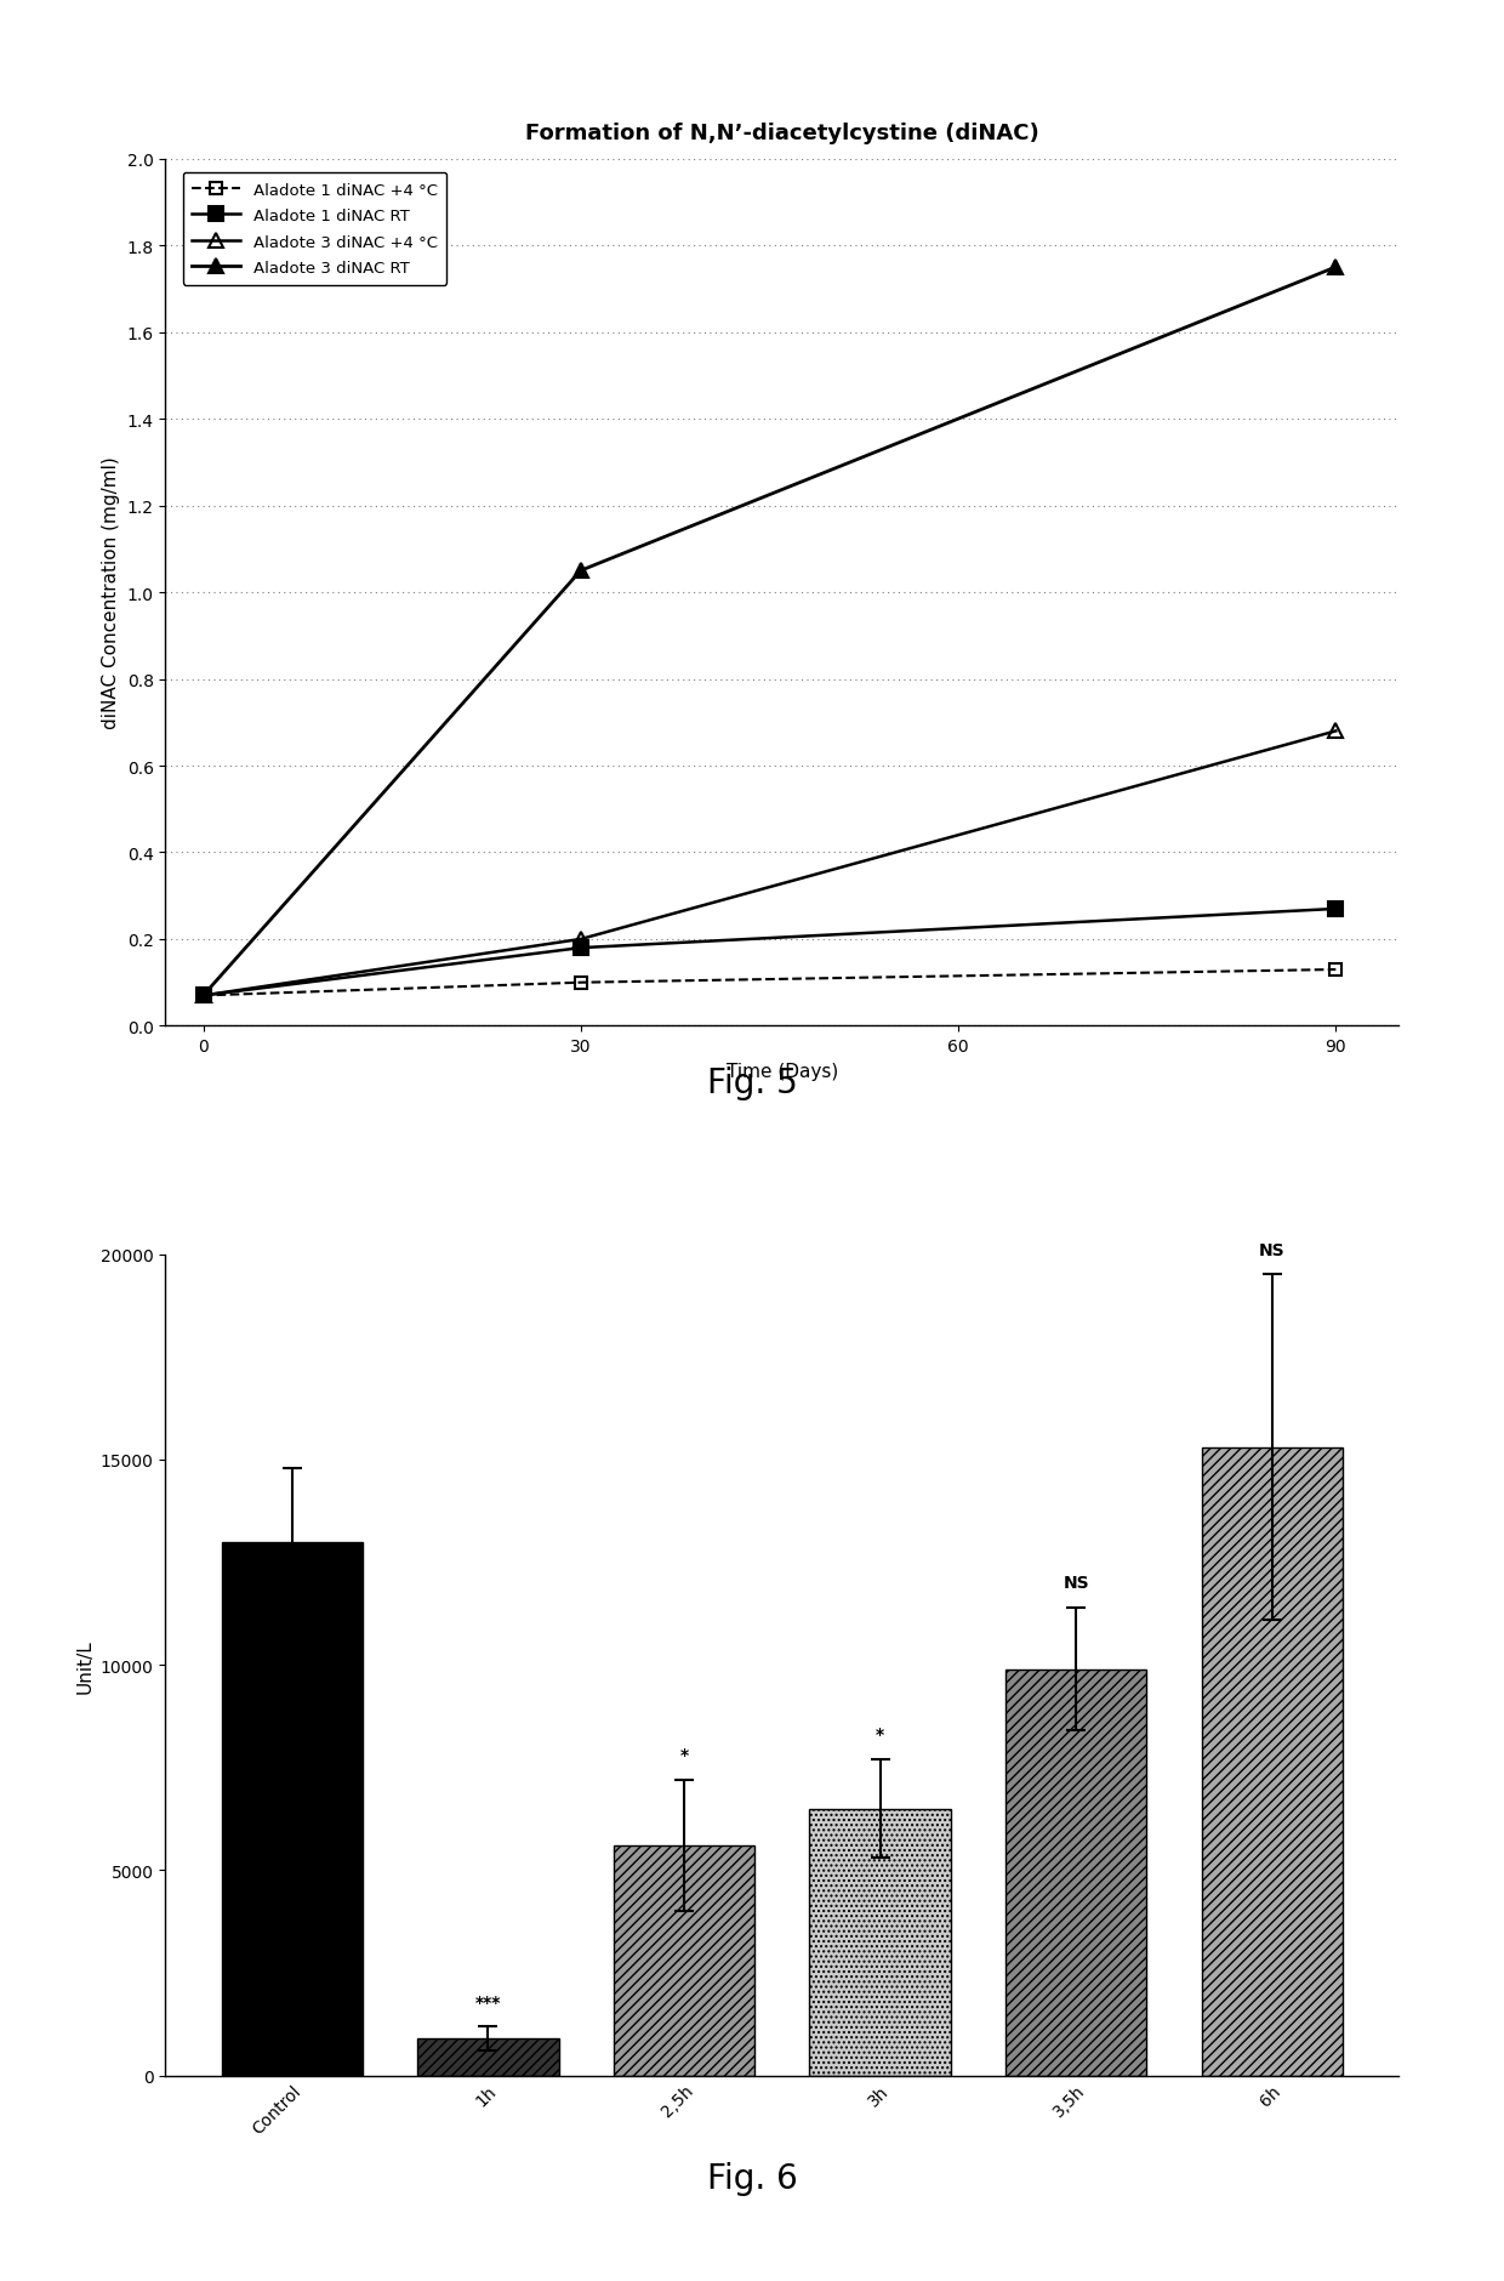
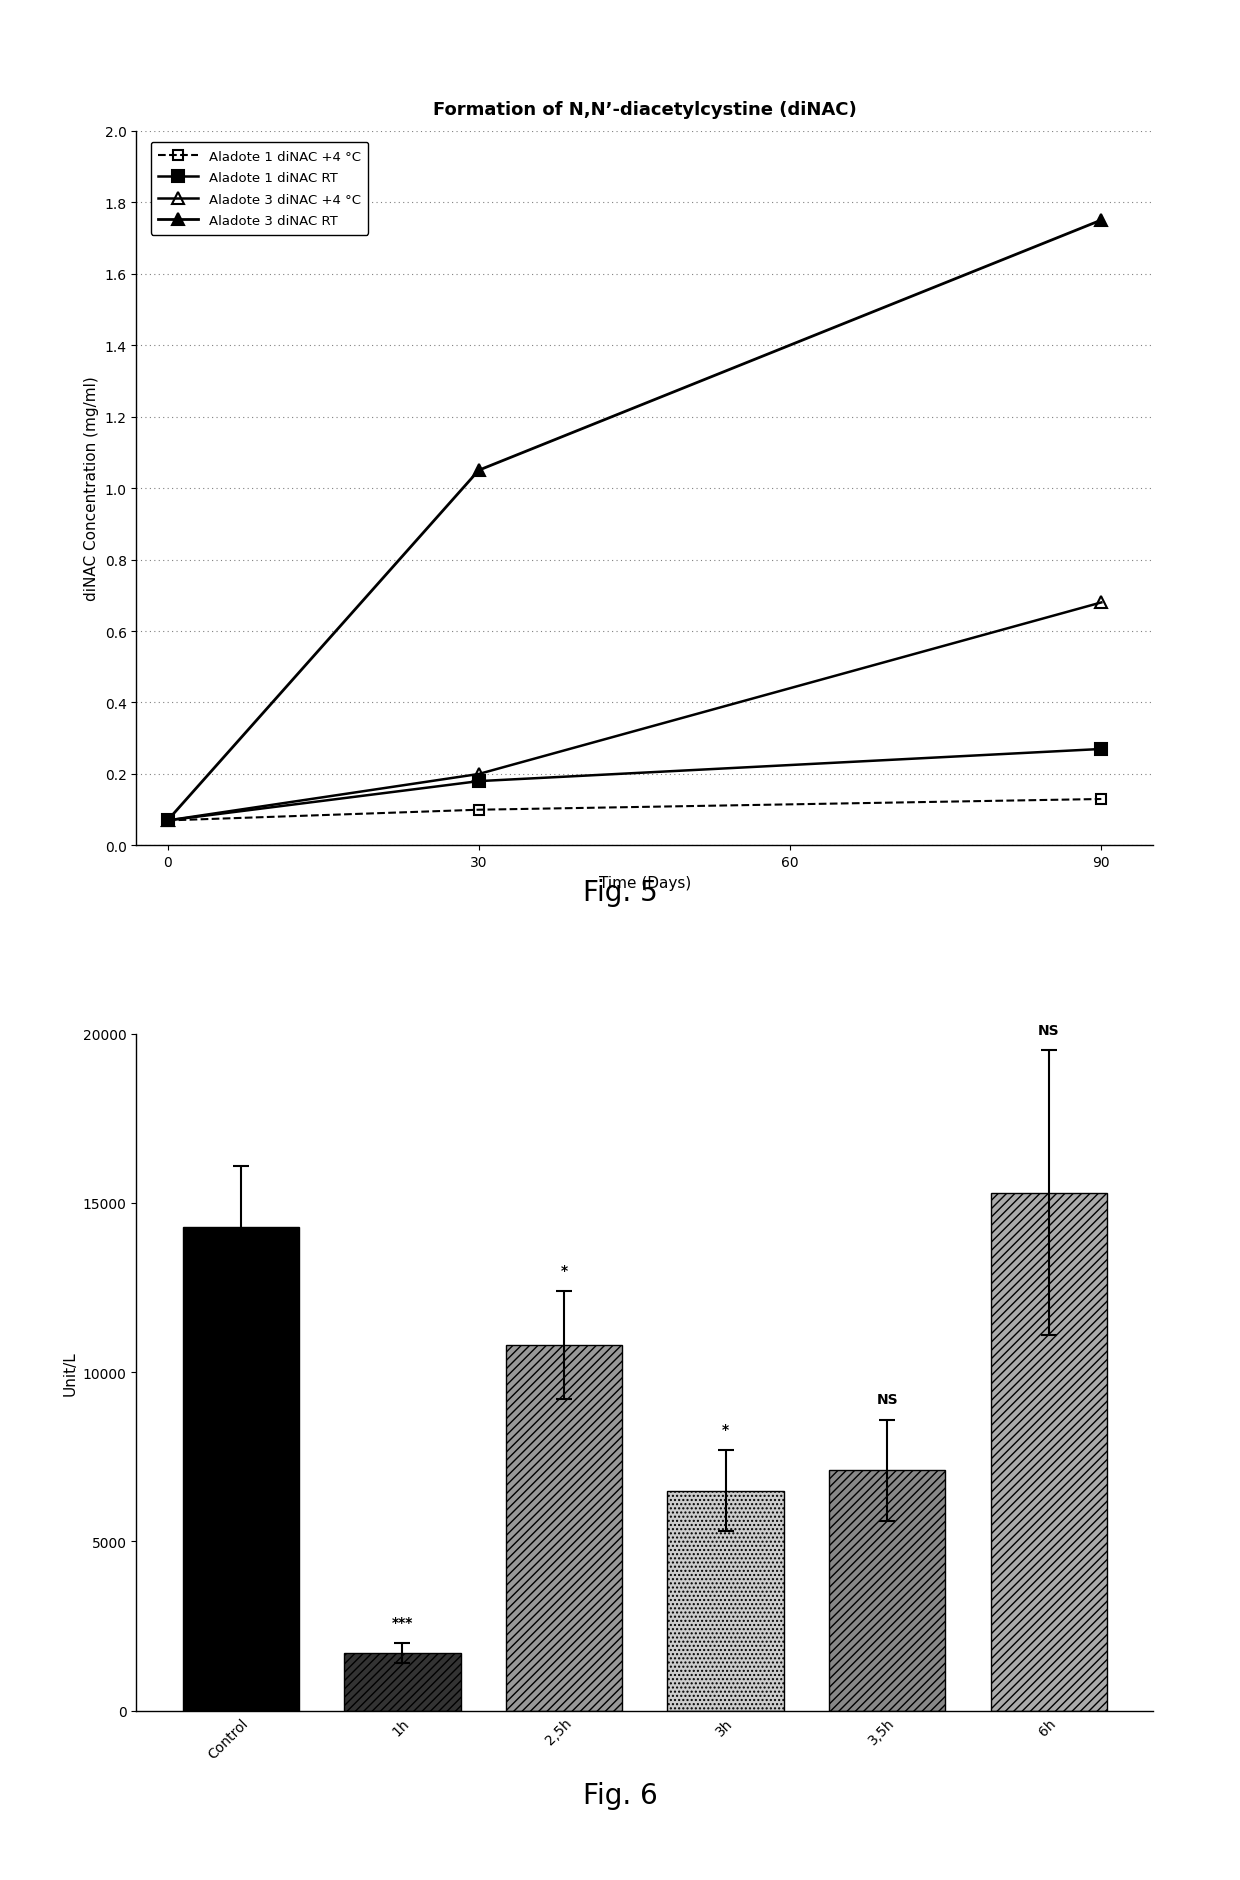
Control: 13000 -> 14300
1h: 900 -> 1700
2,5h: 5600 -> 10800
3,5h: 9900 -> 7100
